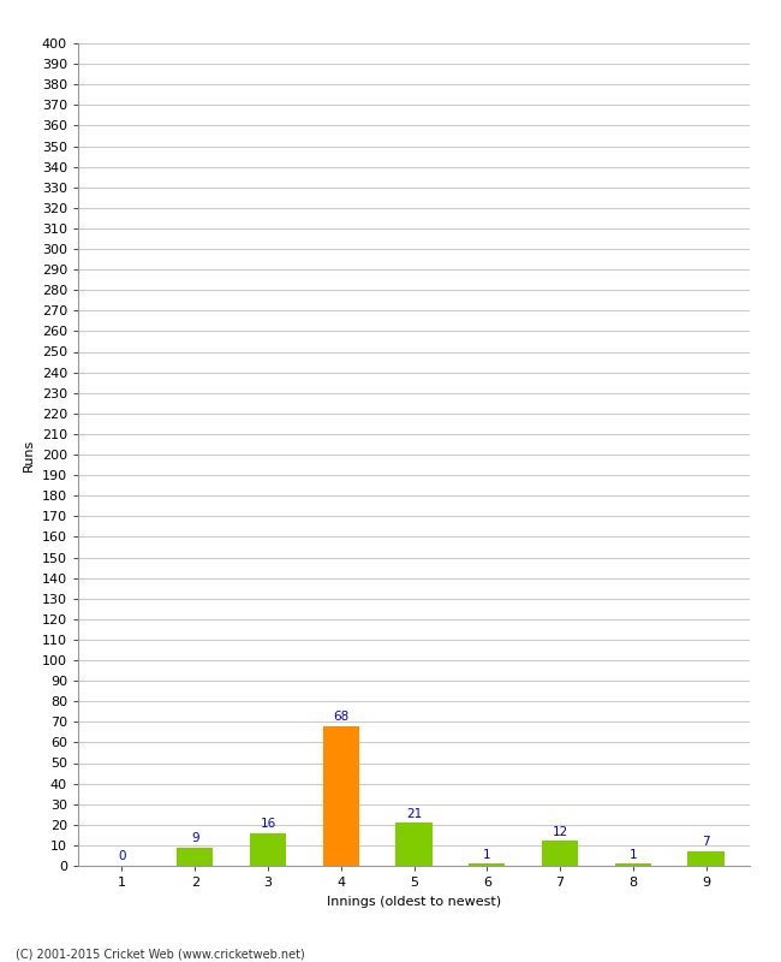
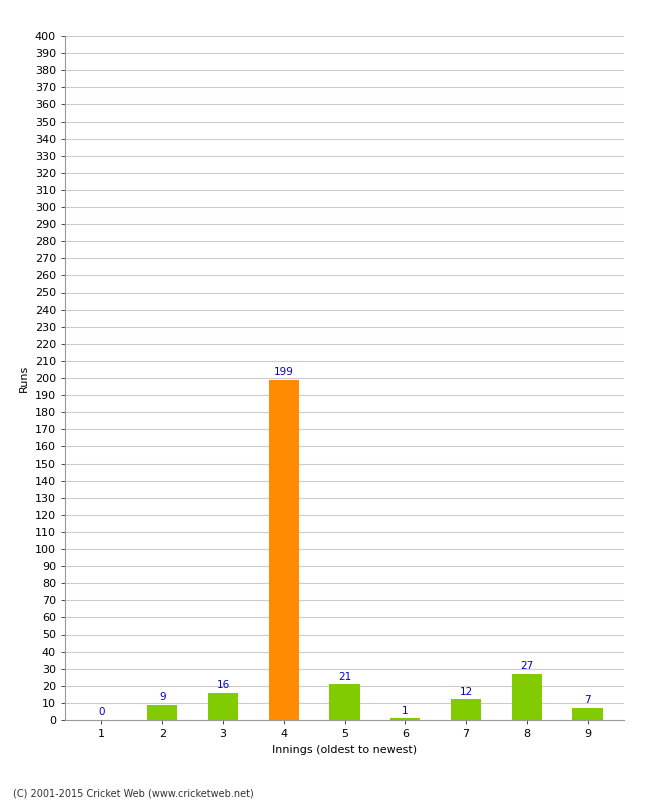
4: 68 -> 199
8: 1 -> 27
